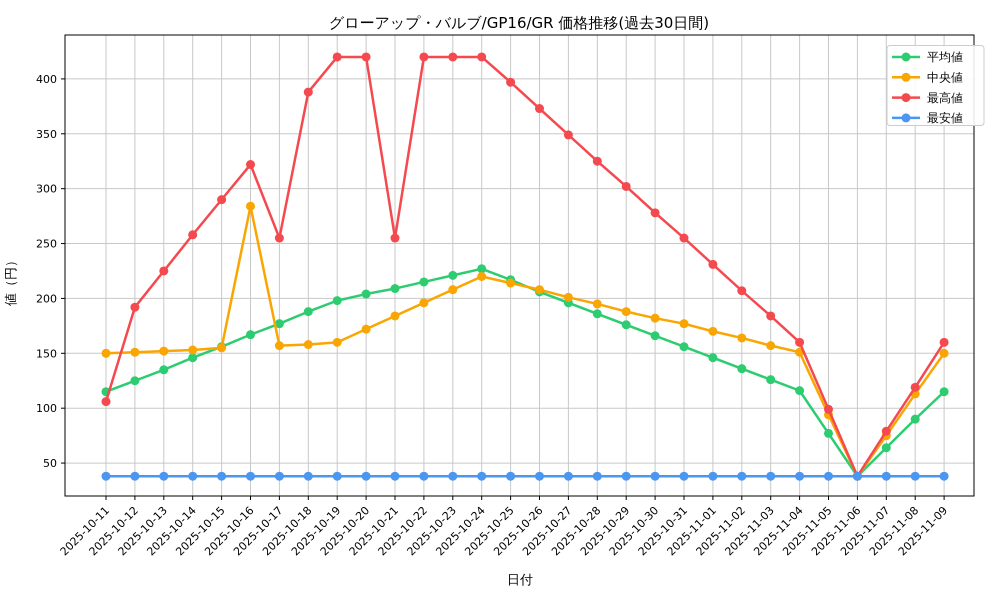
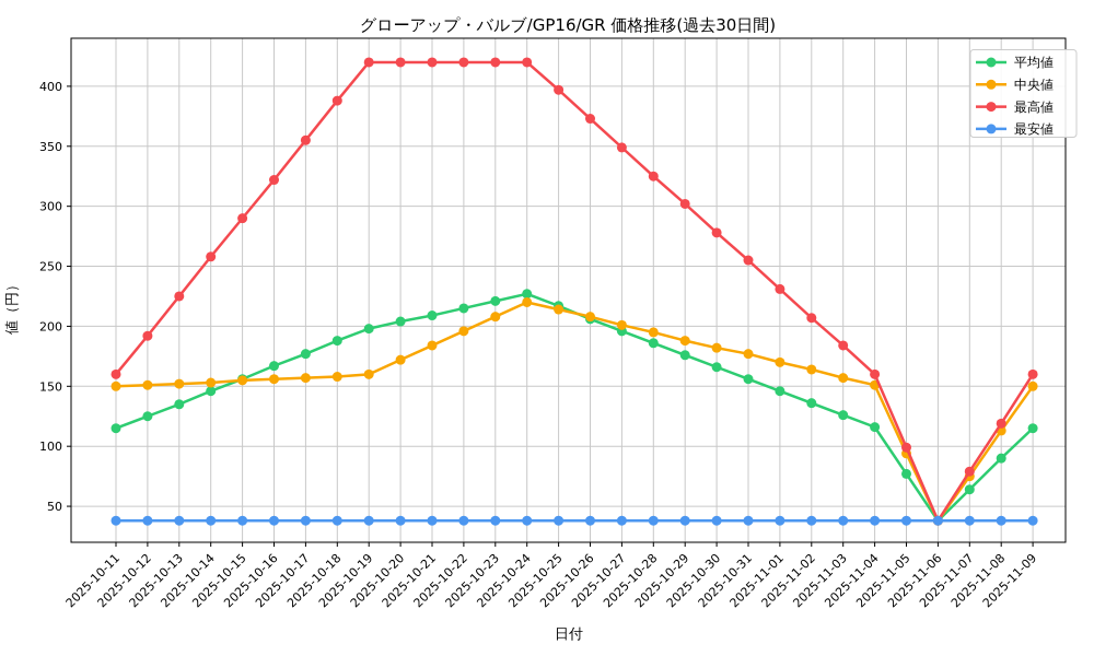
最高値/2025-10-11: 106 -> 160
中央値/2025-10-16: 284 -> 156
最高値/2025-10-17: 255 -> 355
最高値/2025-10-21: 255 -> 420
